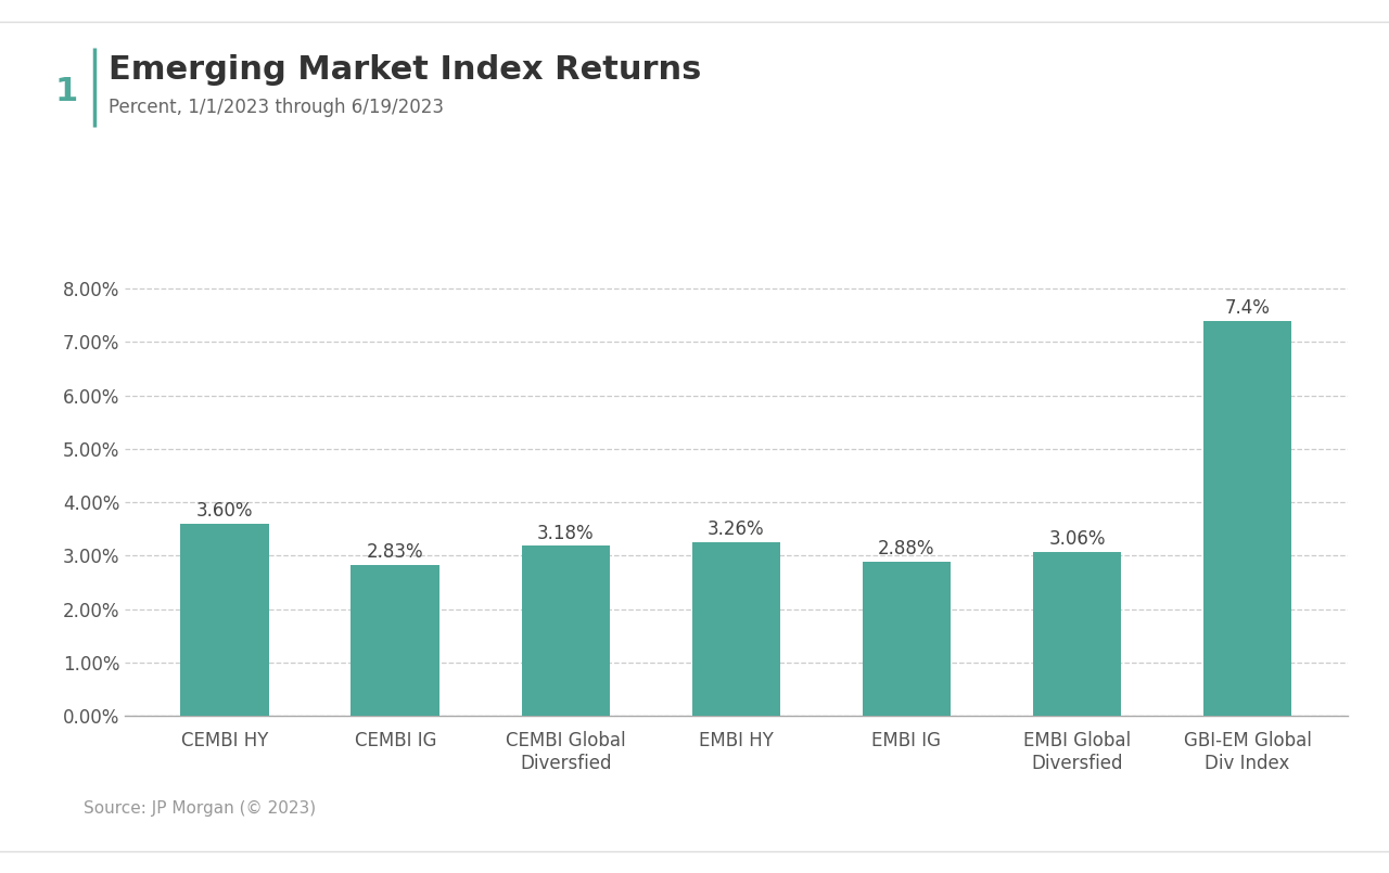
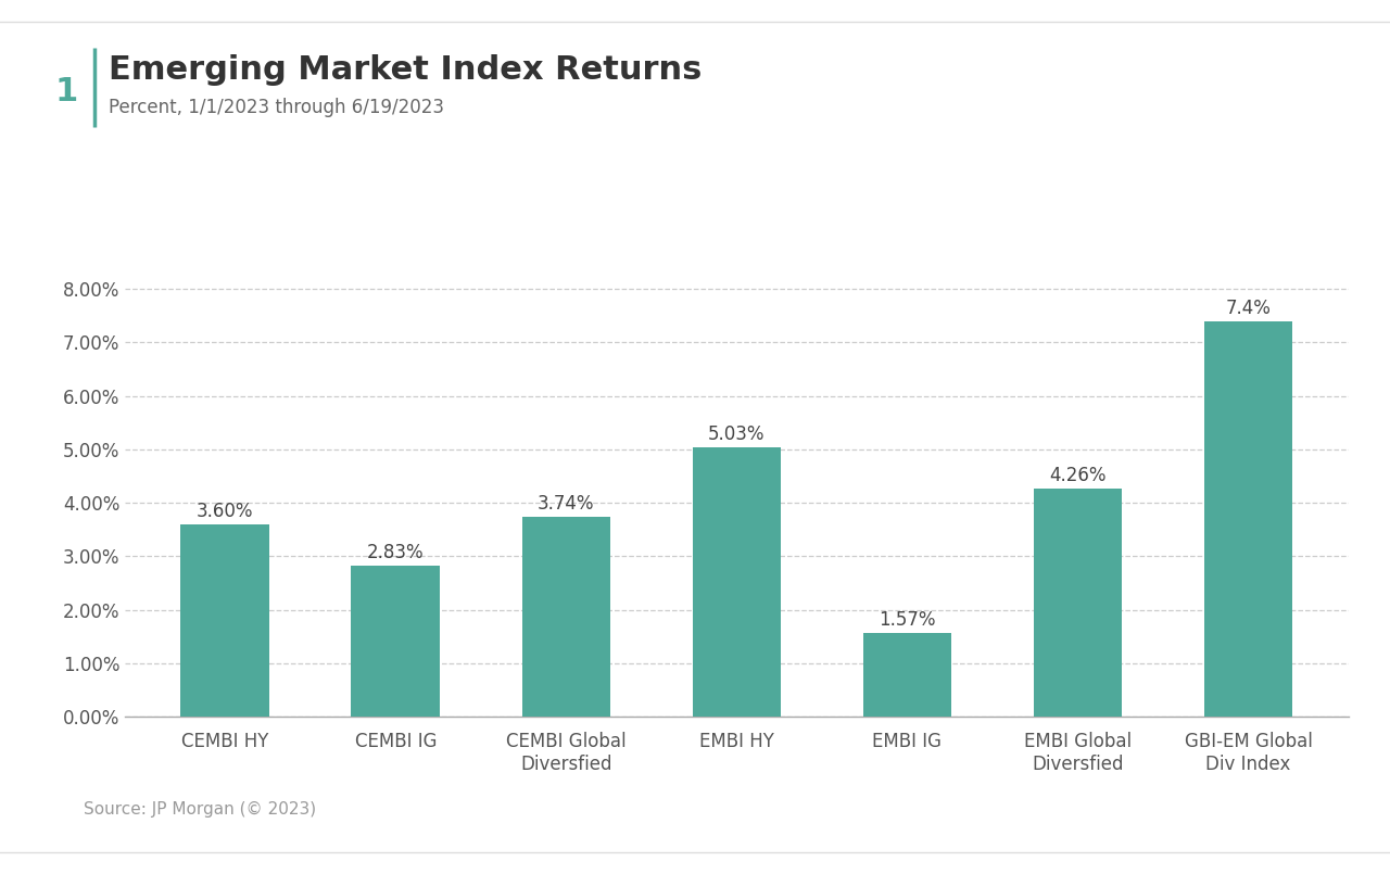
CEMBI Global Diversfied: 3.18% -> 3.74%
EMBI HY: 3.26% -> 5.03%
EMBI IG: 2.88% -> 1.57%
EMBI Global Diversfied: 3.06% -> 4.26%
